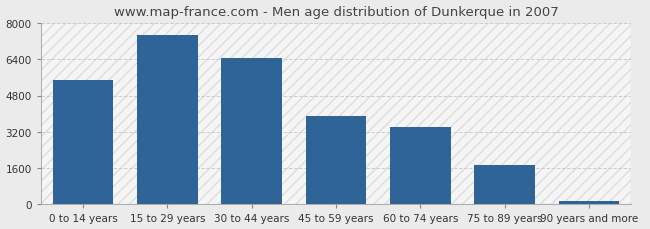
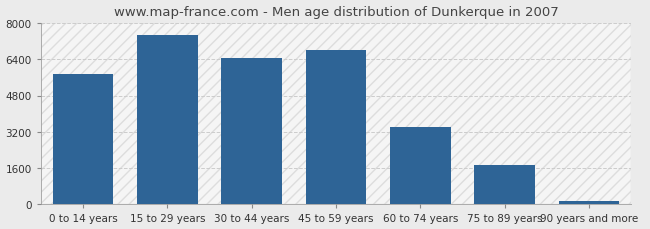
0 to 14 years: 5500 -> 5750
45 to 59 years: 3900 -> 6800
